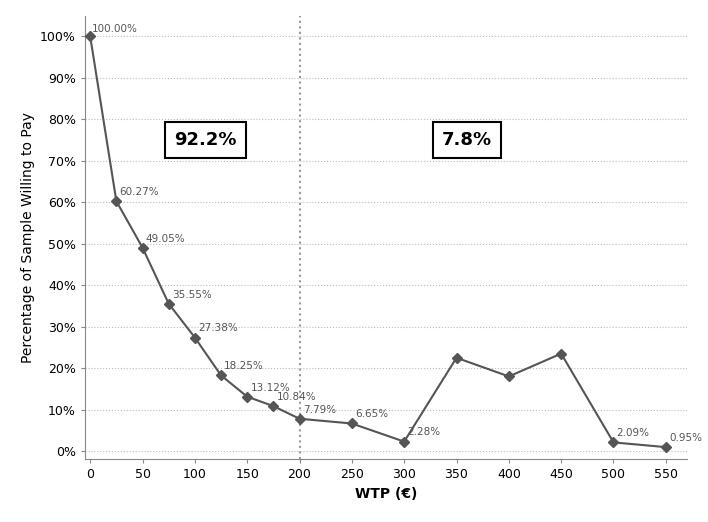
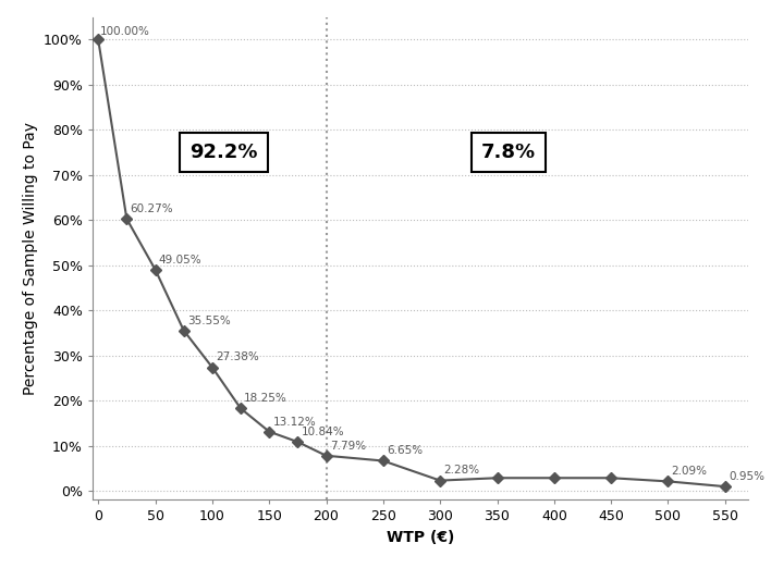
350: 22.5% -> 2.9%
400: 18.0% -> 2.9%
450: 23.5% -> 2.9%
